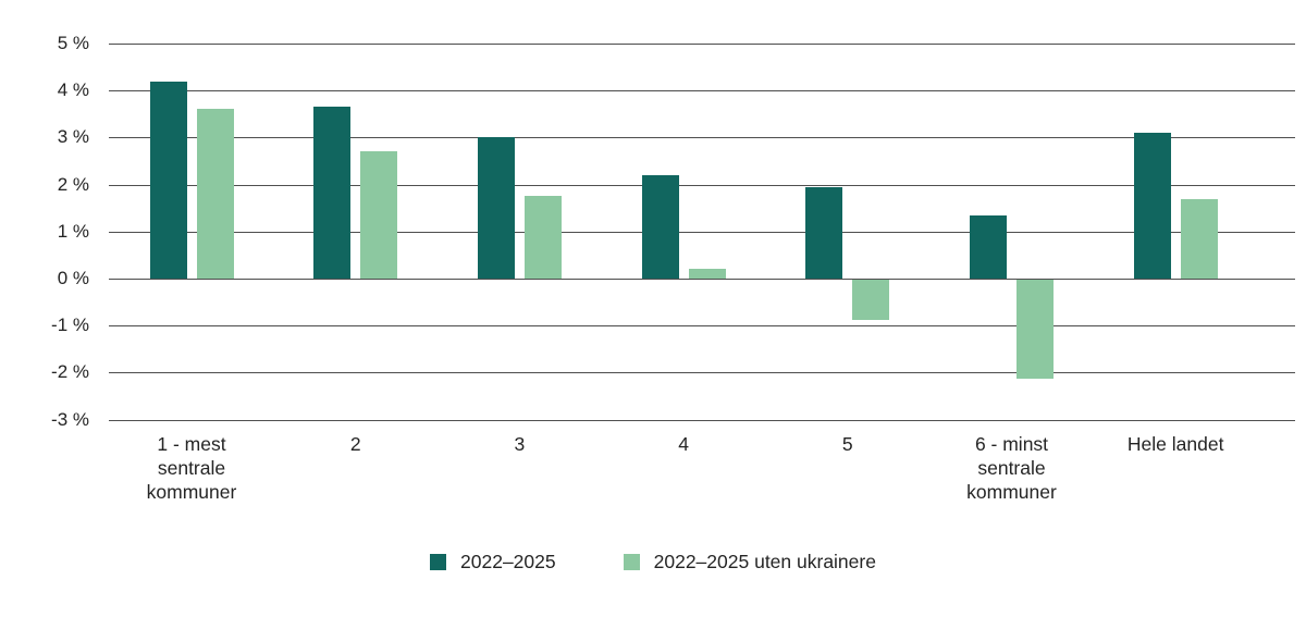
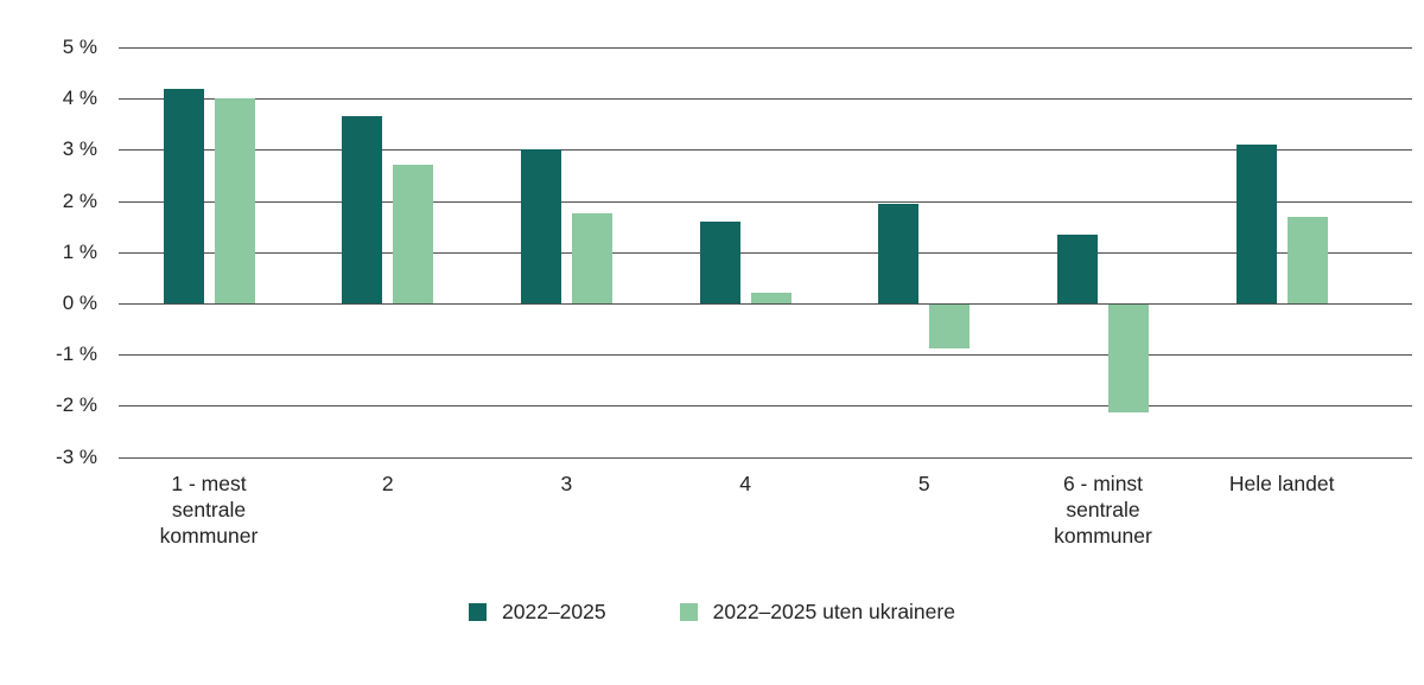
2022–2025 uten ukrainere/1 - mest sentrale kommuner: 3.6% -> 4.0%
2022–2025/4: 2.2% -> 1.6%
